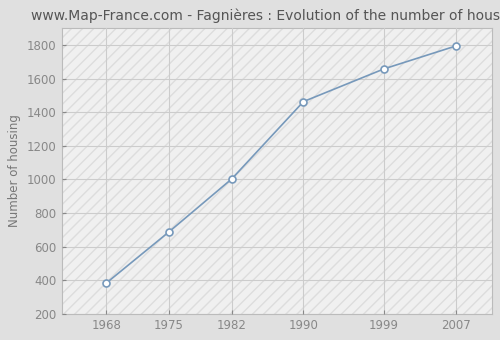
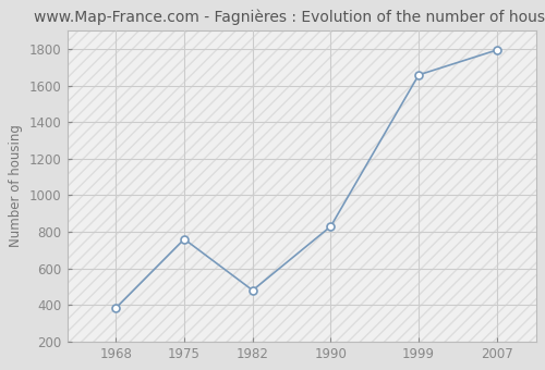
1975: 690 -> 760
1982: 1000 -> 480
1990: 1460 -> 830
